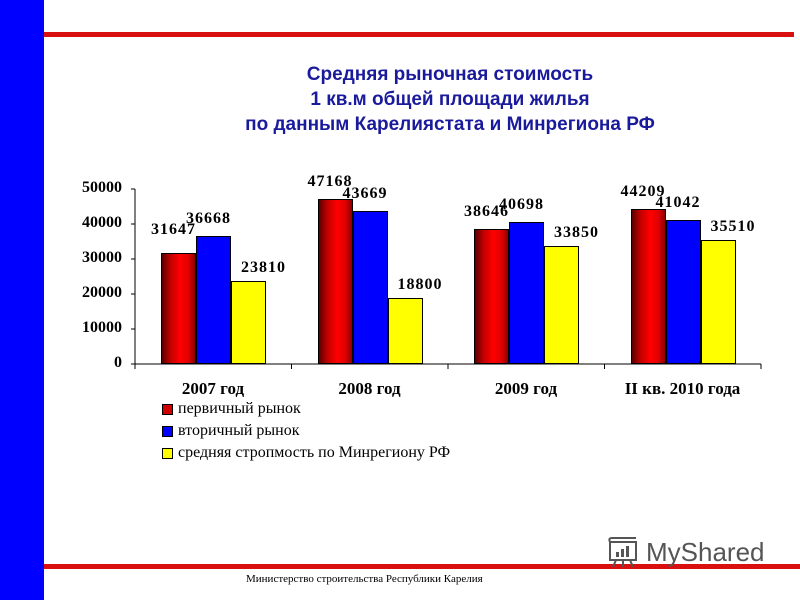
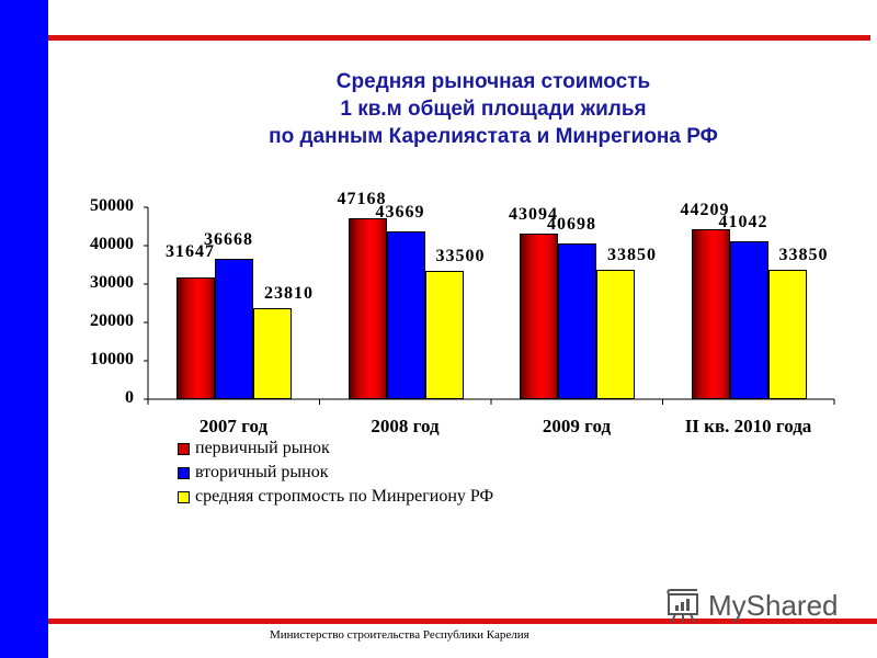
средняя стропмость по Минрегиону РФ/2008 год: 18800 -> 33500
первичный рынок/2009 год: 38646 -> 43094
средняя стропмость по Минрегиону РФ/II кв. 2010 года: 35510 -> 33850
